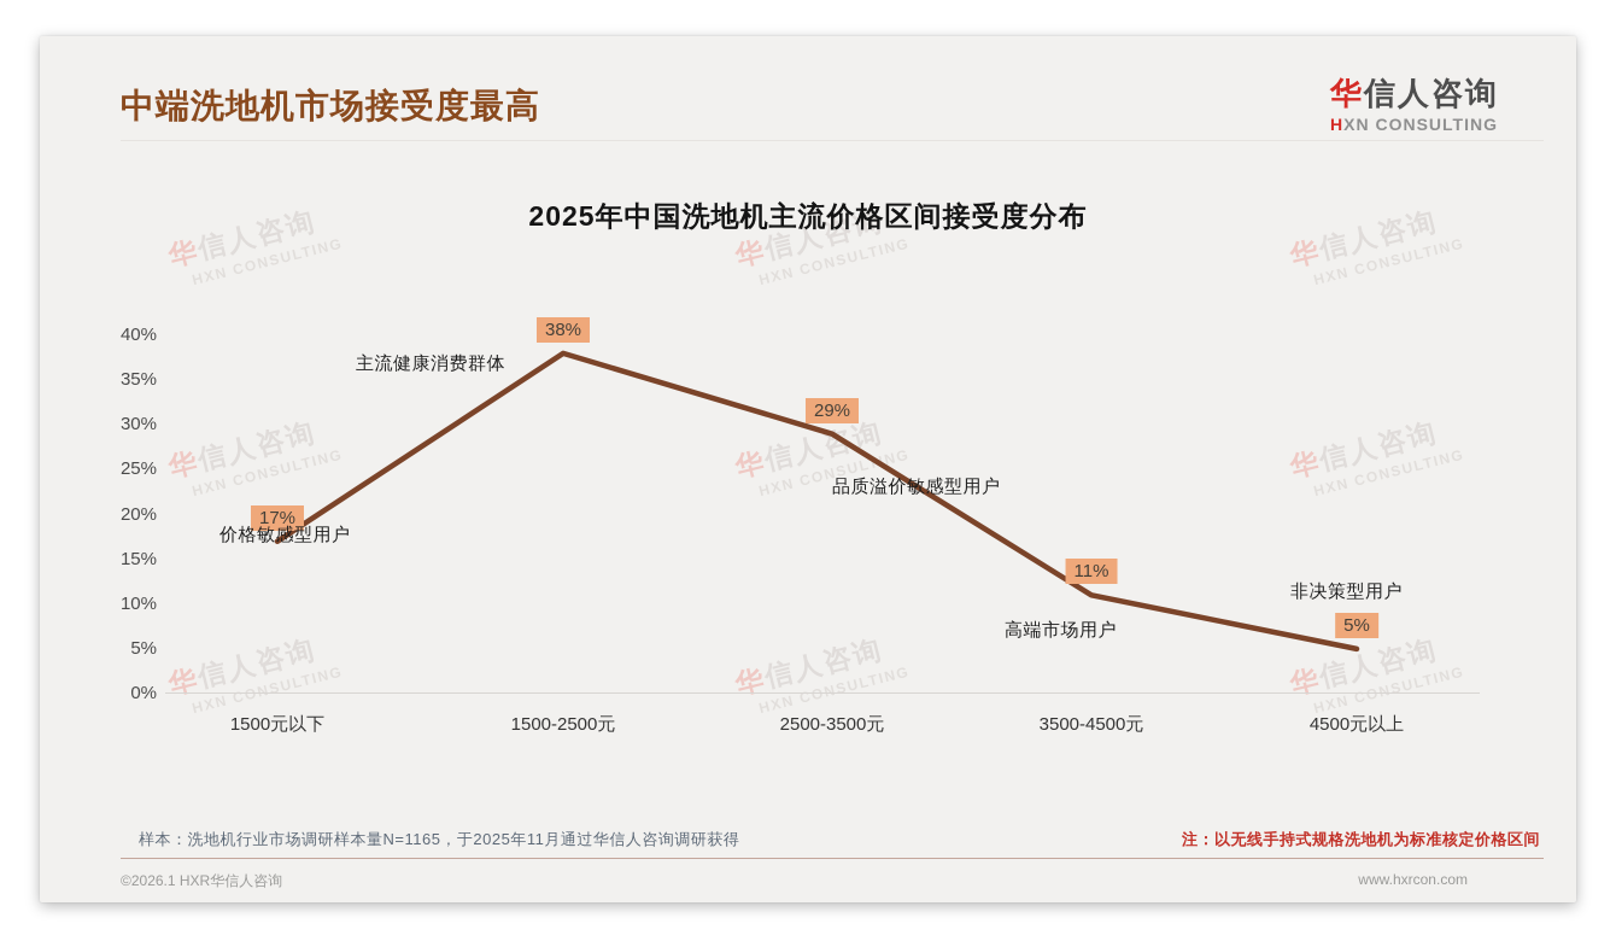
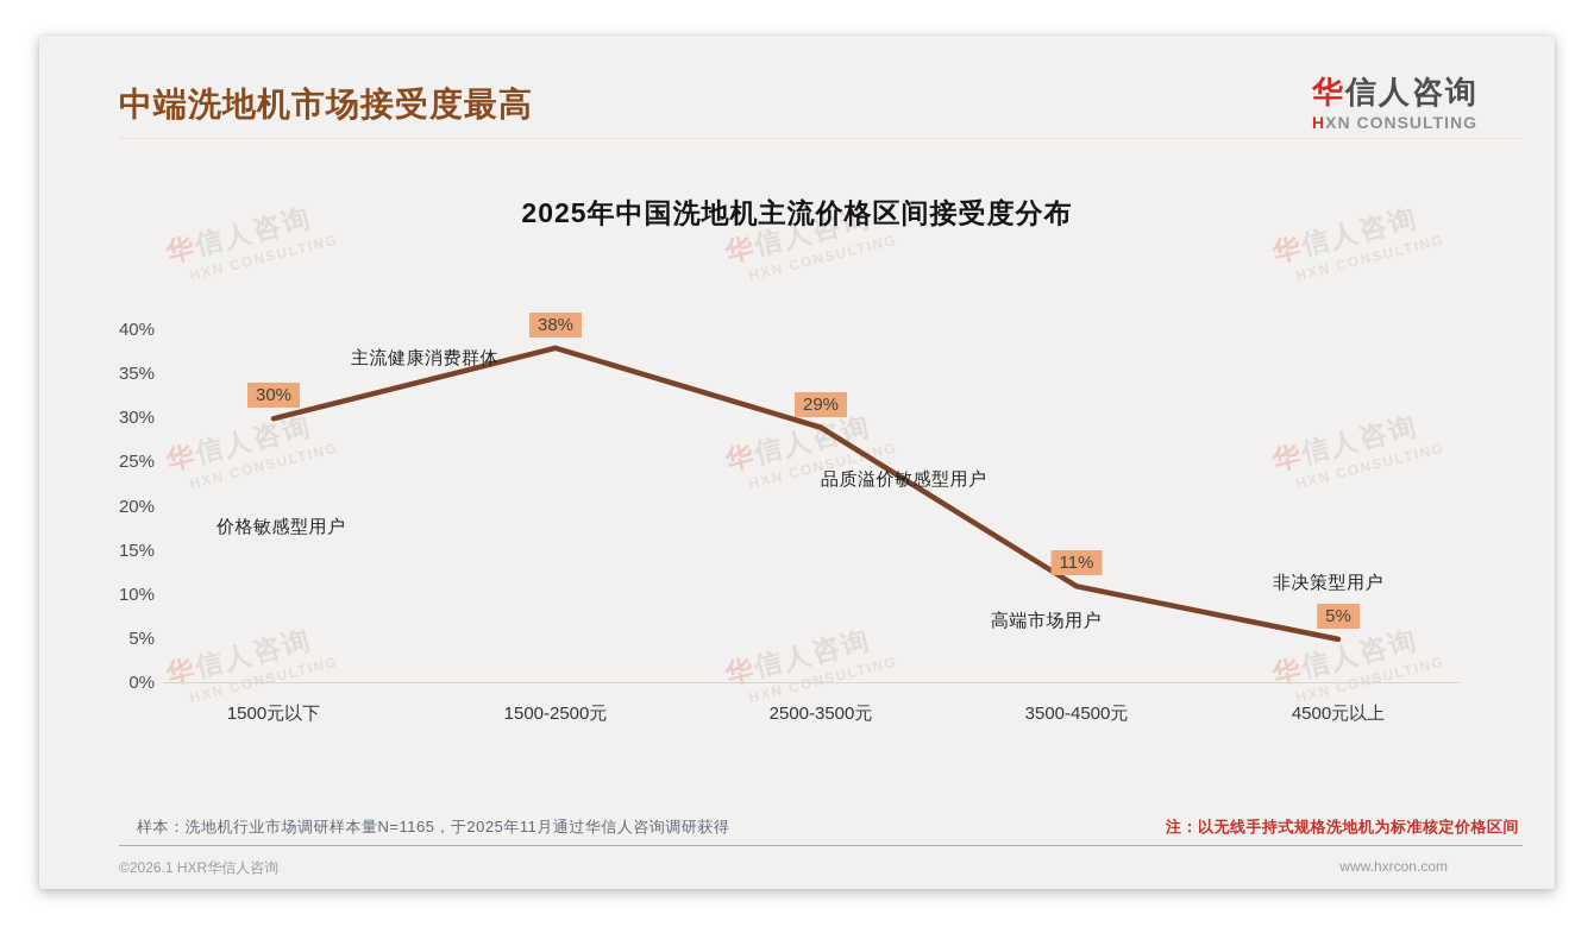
1500元以下: 17% -> 30%
